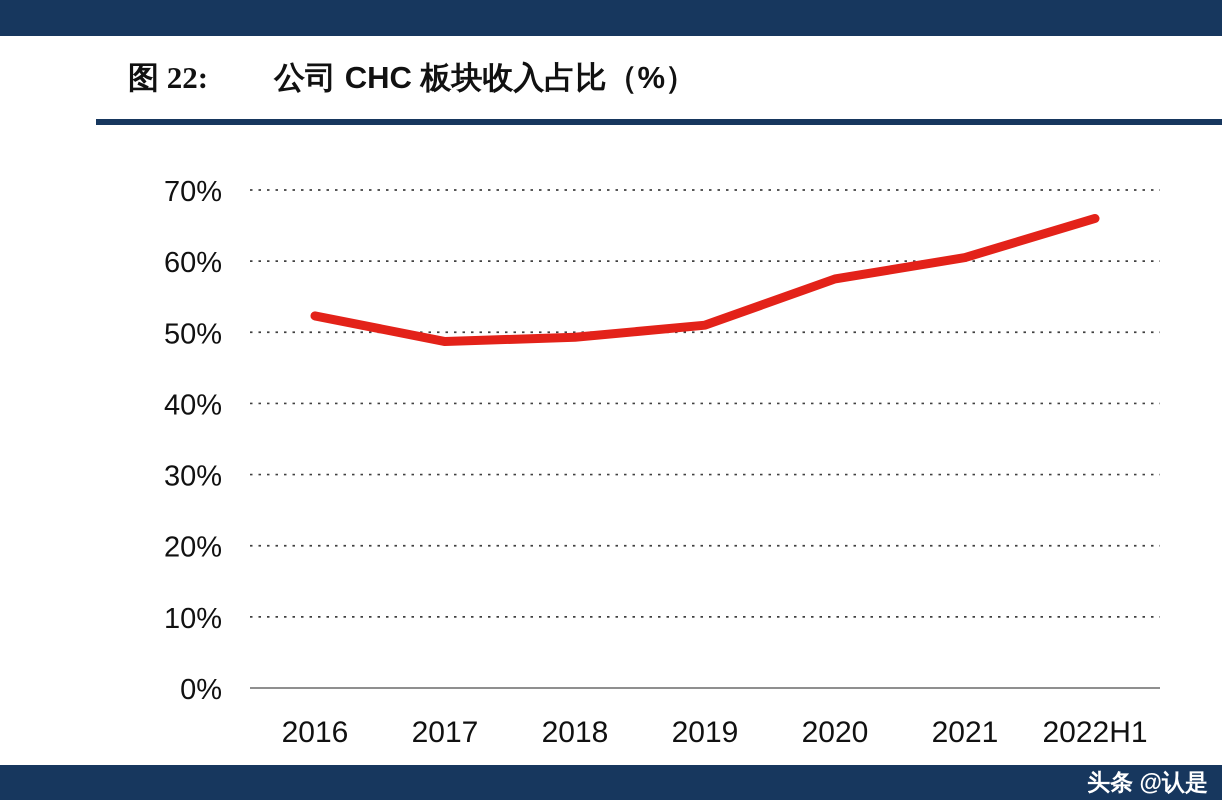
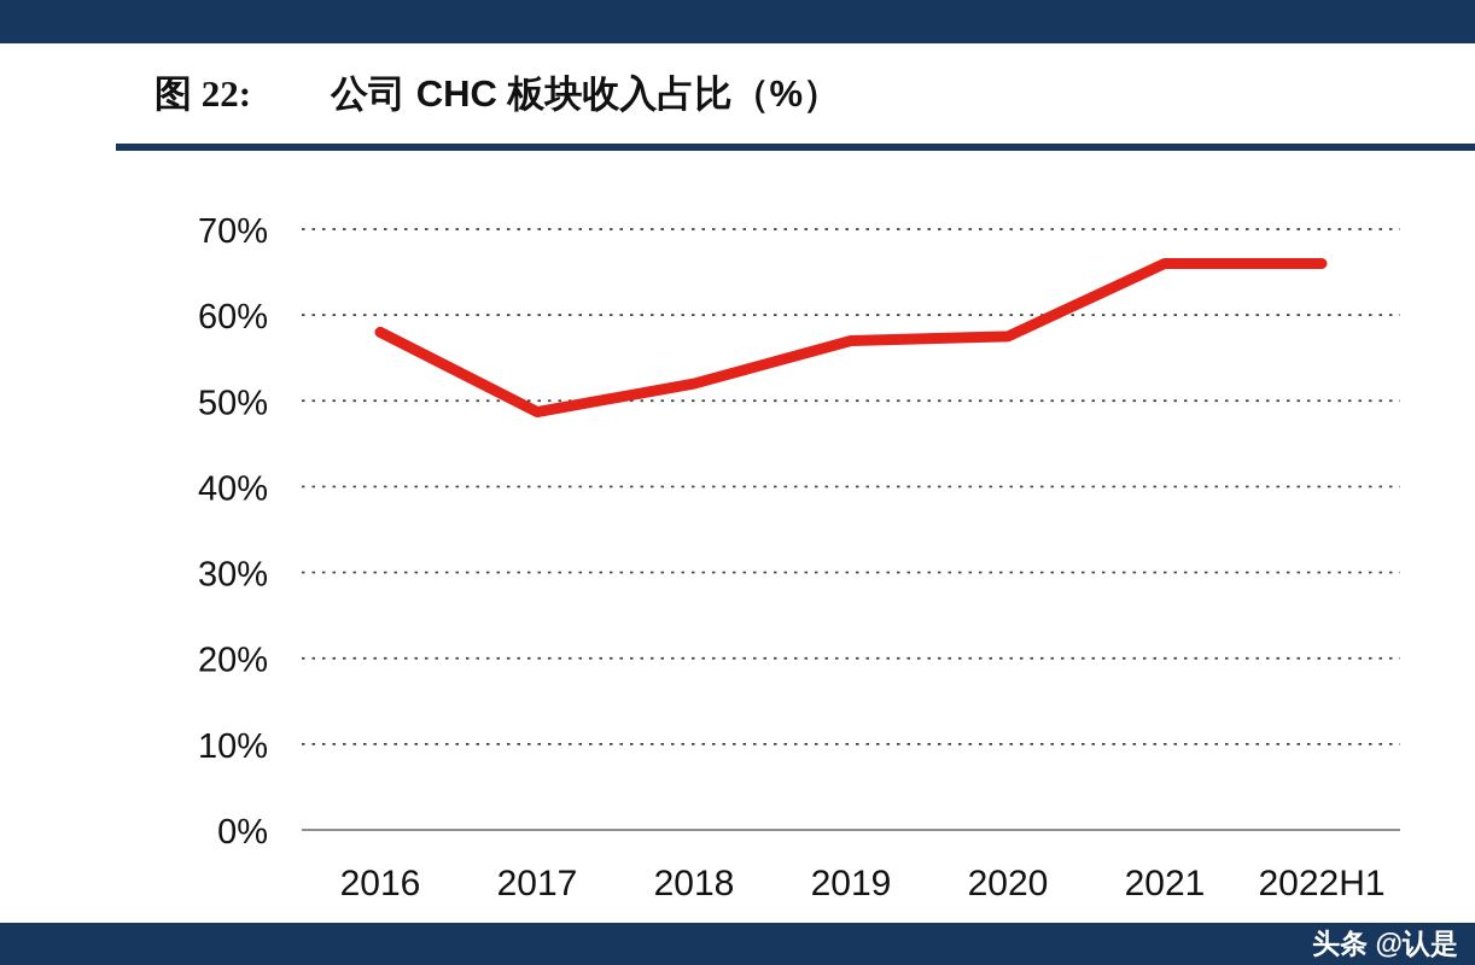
2016: 52% -> 58%
2018: 49% -> 52%
2019: 51% -> 57%
2021: 60% -> 66%
